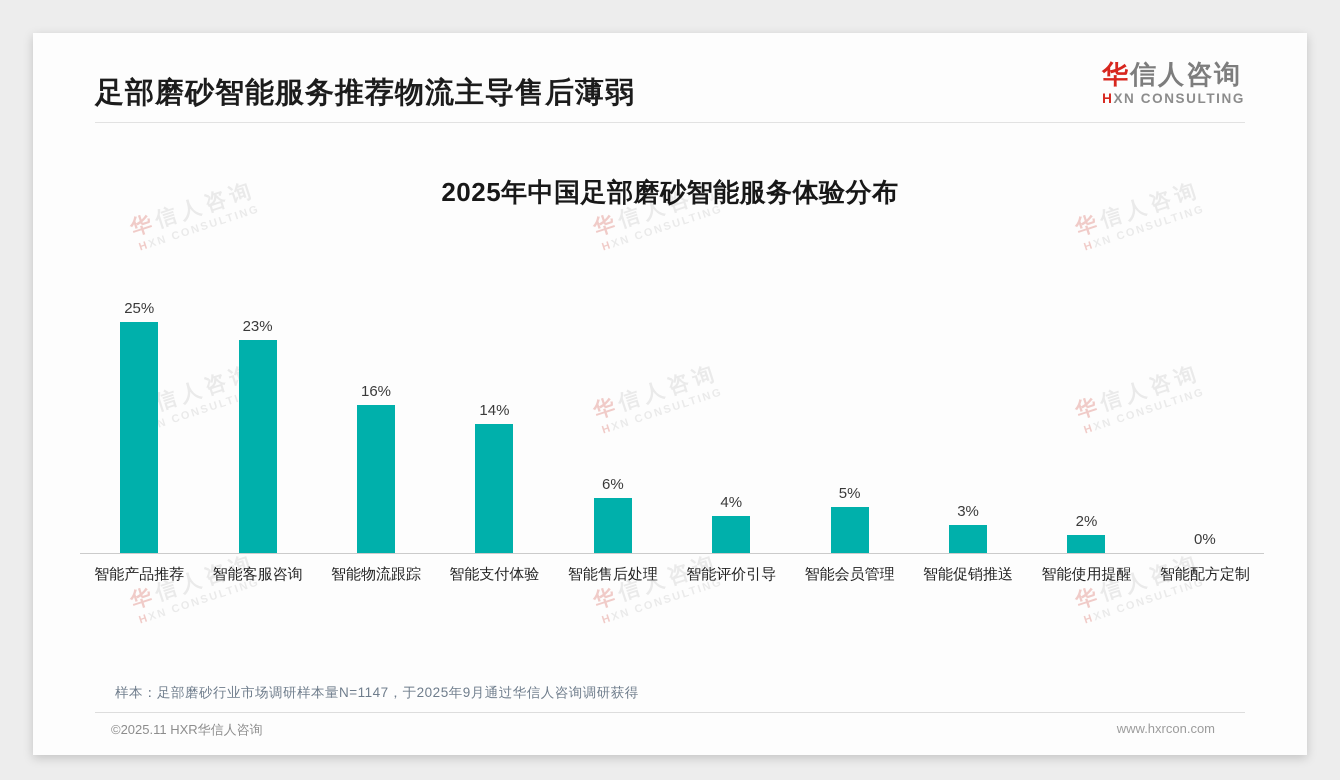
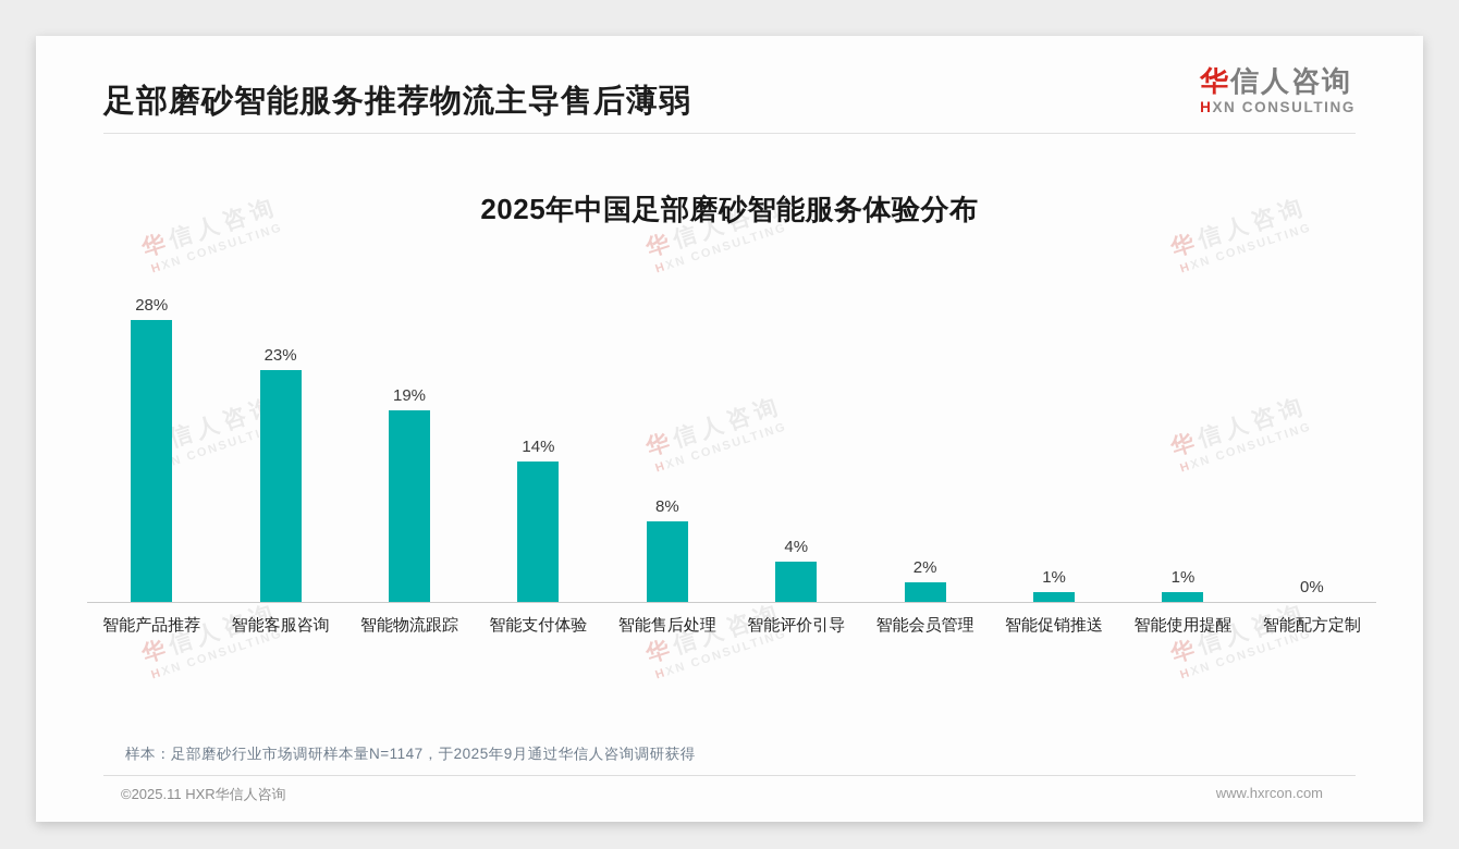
智能产品推荐: 25% -> 28%
智能物流跟踪: 16% -> 19%
智能售后处理: 6% -> 8%
智能会员管理: 5% -> 2%
智能促销推送: 3% -> 1%
智能使用提醒: 2% -> 1%
